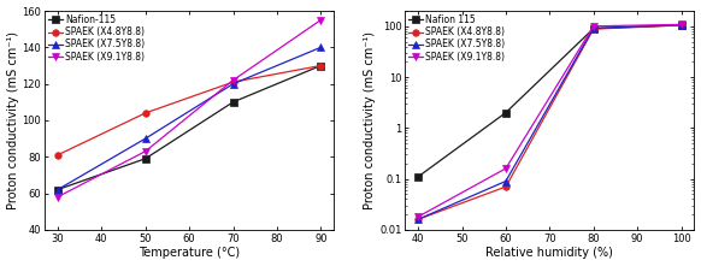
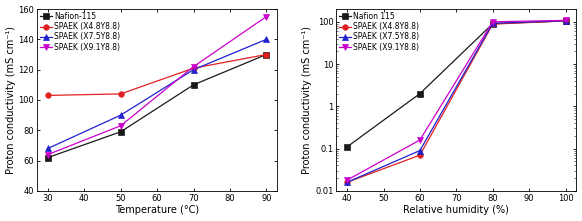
SPAEK (X4.8Y8.8)/30: 81 -> 103
SPAEK (X7.5Y8.8)/30: 62 -> 68
SPAEK (X9.1Y8.8)/30: 58 -> 64
